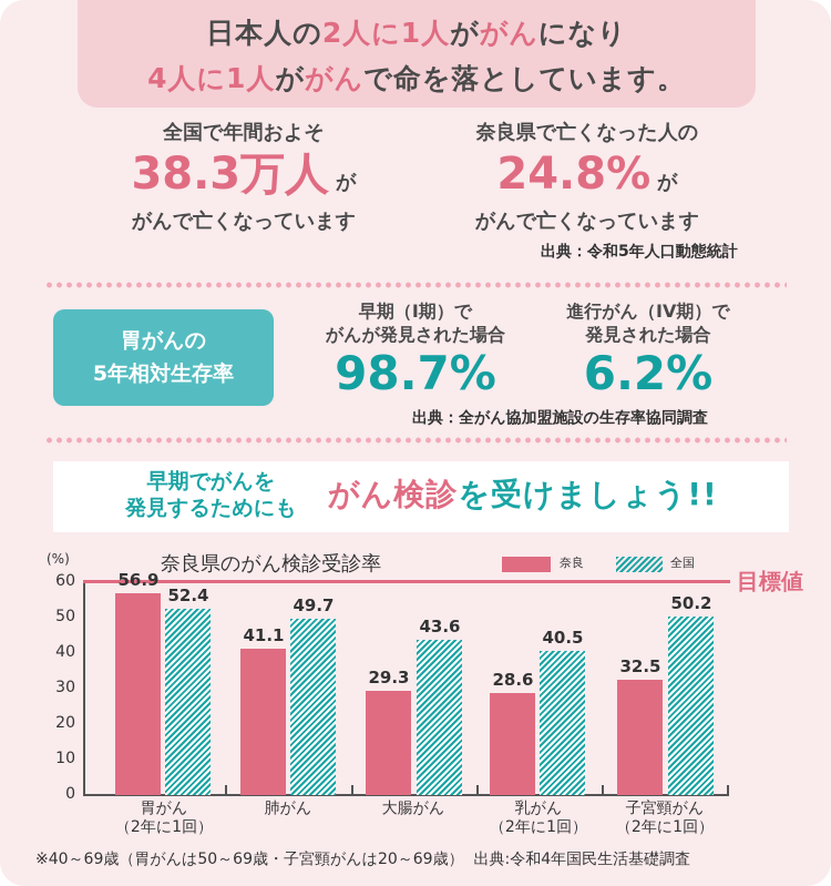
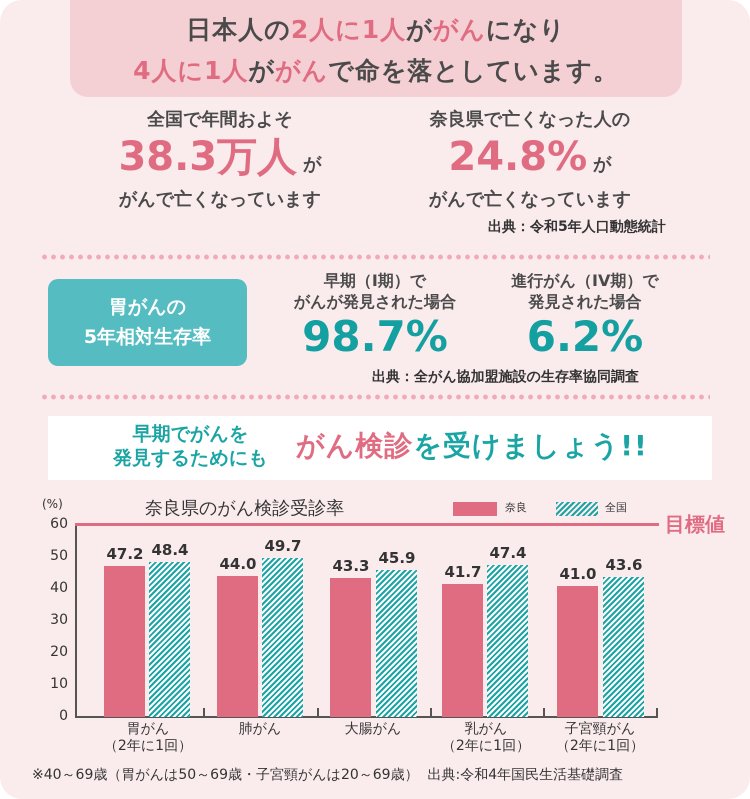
奈良/胃がん（2年に1回）: 56.9 -> 47.2
全国/胃がん（2年に1回）: 52.4 -> 48.4
奈良/肺がん: 41.1 -> 44.0
奈良/大腸がん: 29.3 -> 43.3
全国/大腸がん: 43.6 -> 45.9
奈良/乳がん（2年に1回）: 28.6 -> 41.7
全国/乳がん（2年に1回）: 40.5 -> 47.4
奈良/子宮頸がん（2年に1回）: 32.5 -> 41.0
全国/子宮頸がん（2年に1回）: 50.2 -> 43.6
